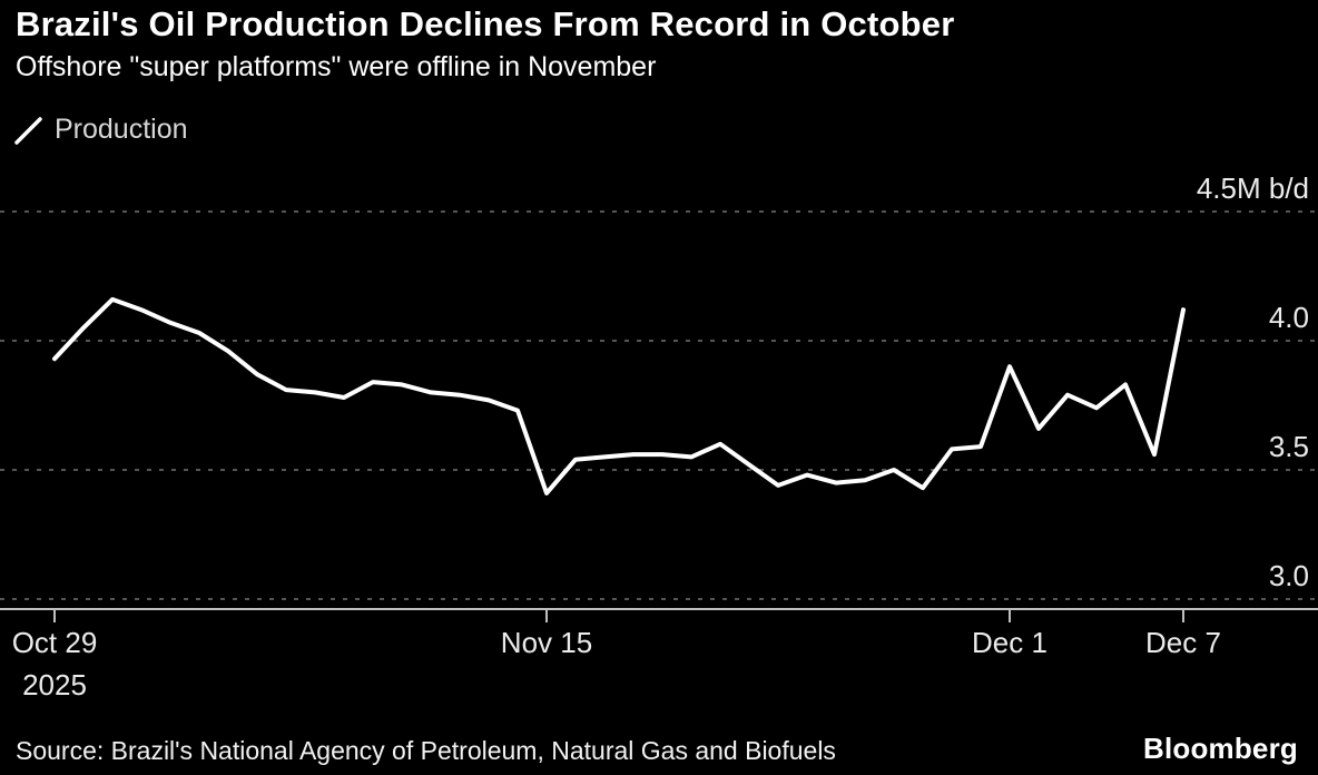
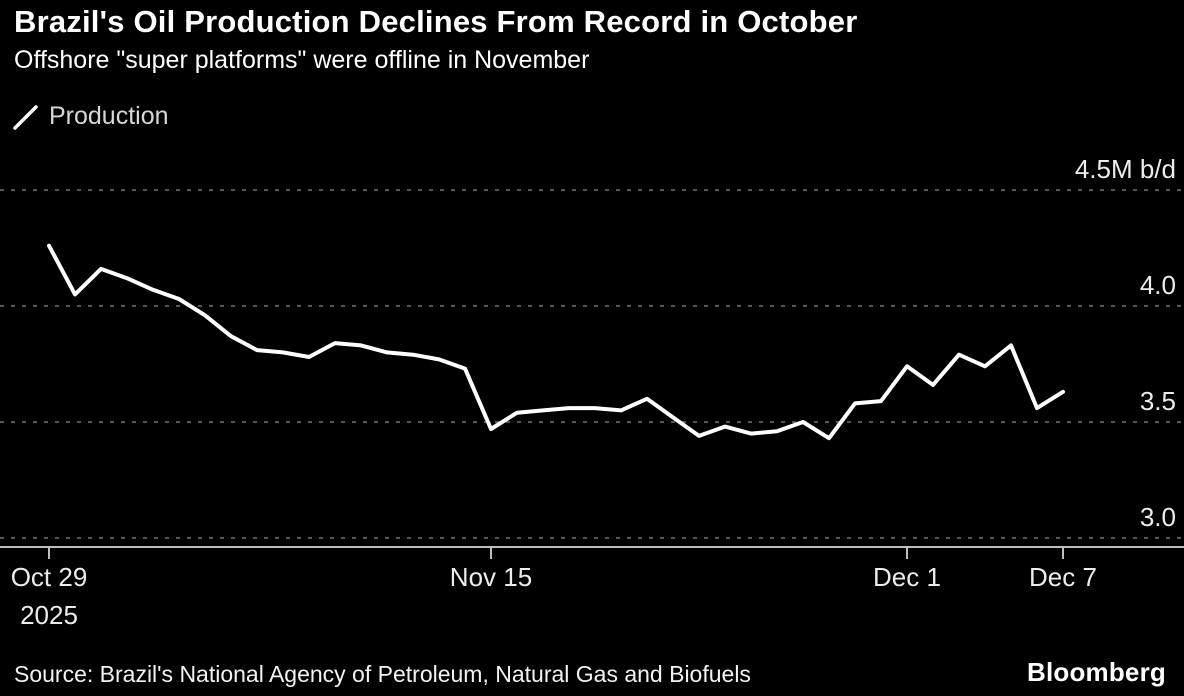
Oct 29: 3.93 -> 4.26
Nov 15: 3.41 -> 3.47
Dec 1: 3.90 -> 3.74
Dec 7: 4.12 -> 3.63
